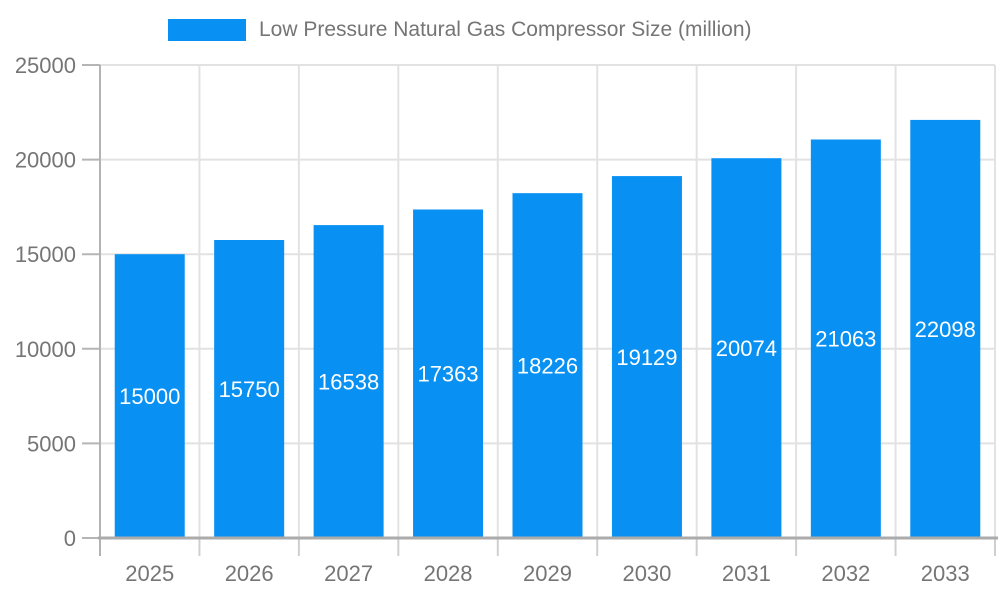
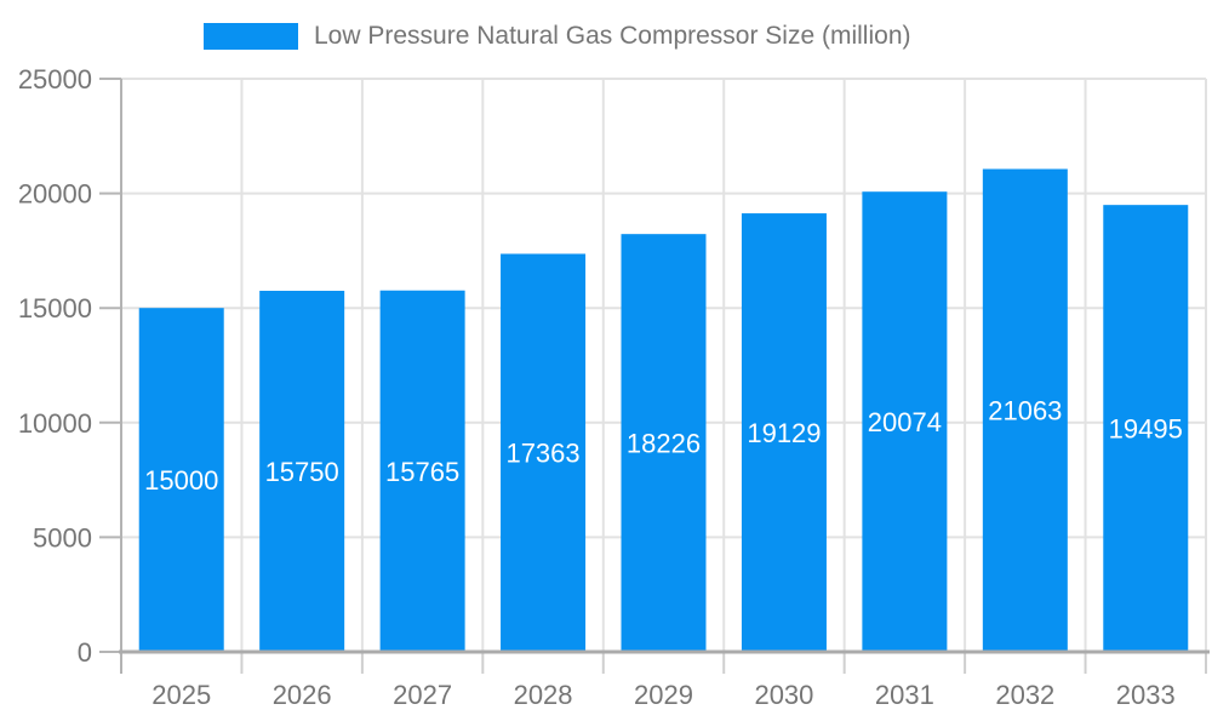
2027: 16538 -> 15765
2033: 22098 -> 19495
